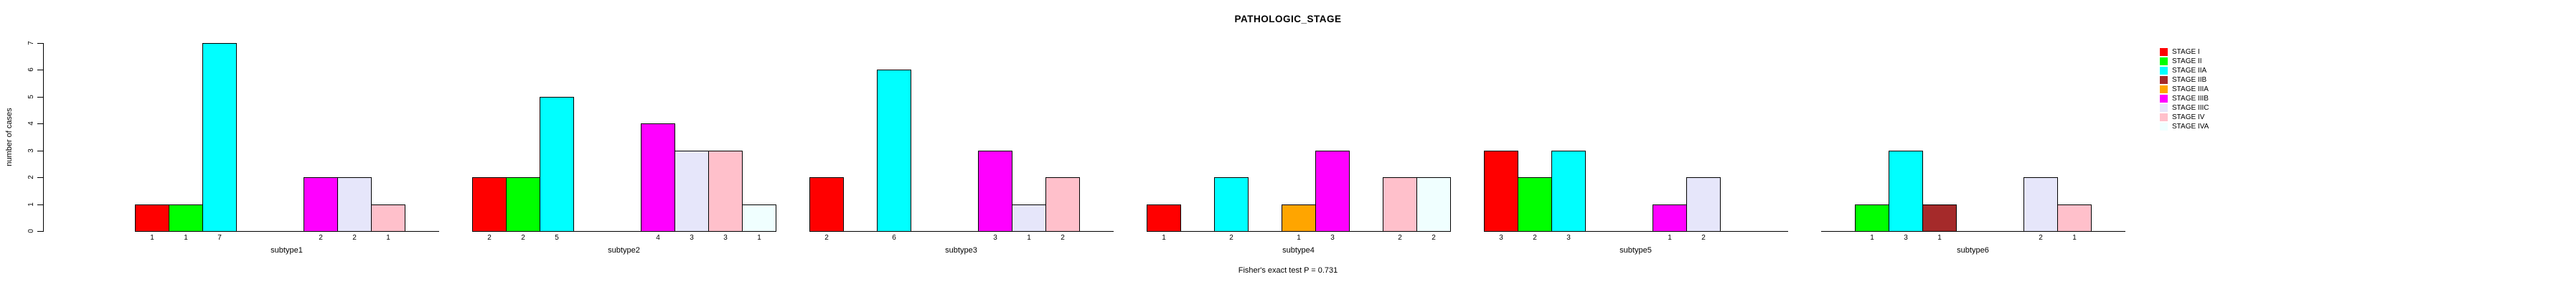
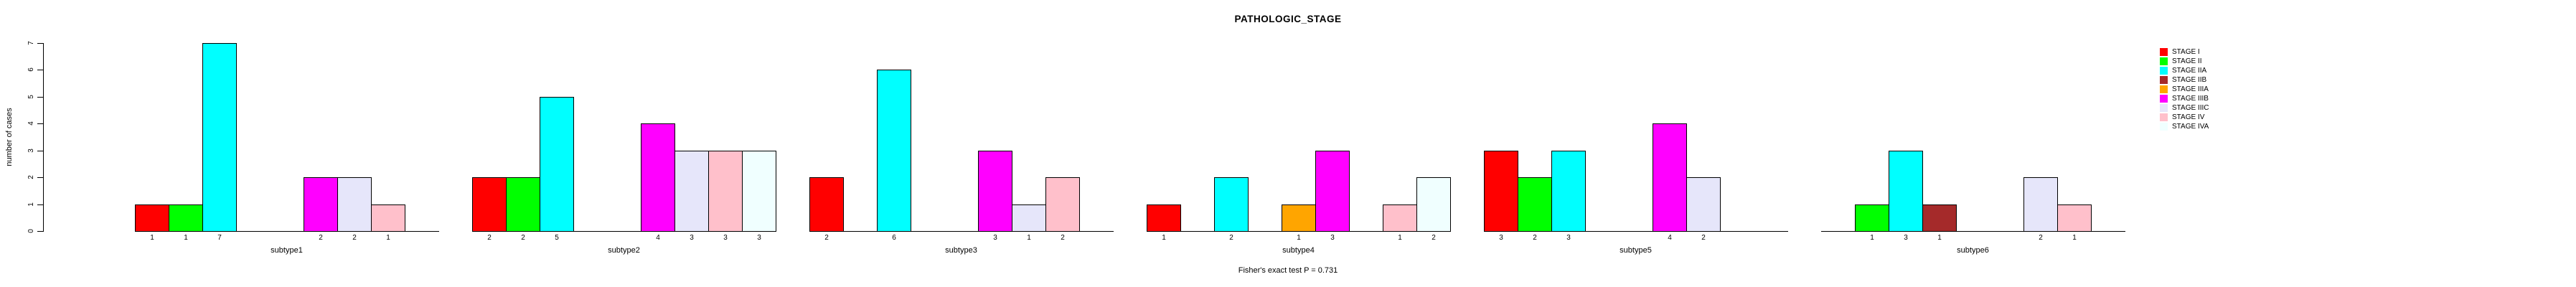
STAGE IVA/subtype2: 1 -> 3
STAGE IV/subtype4: 2 -> 1
STAGE IIIB/subtype5: 1 -> 4
